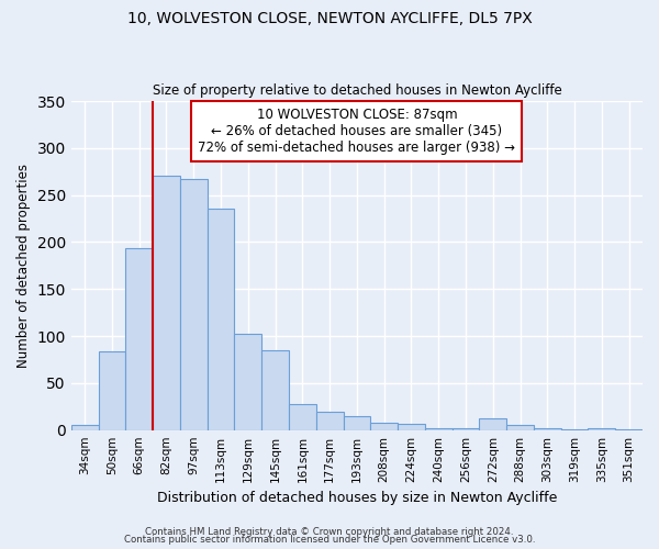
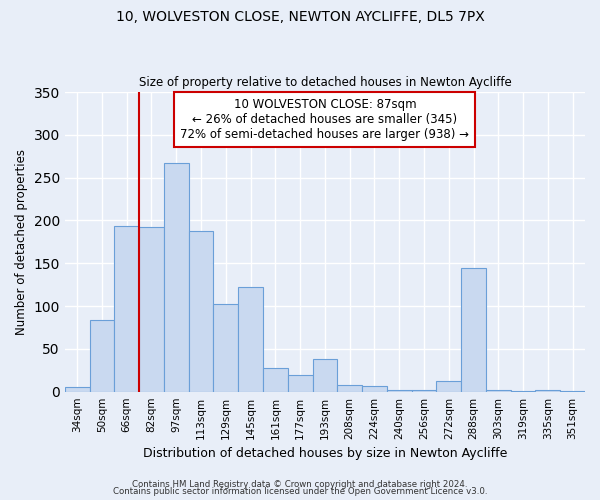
82sqm: 271 -> 192
113sqm: 236 -> 188
145sqm: 85 -> 122
193sqm: 15 -> 38
288sqm: 6 -> 144
